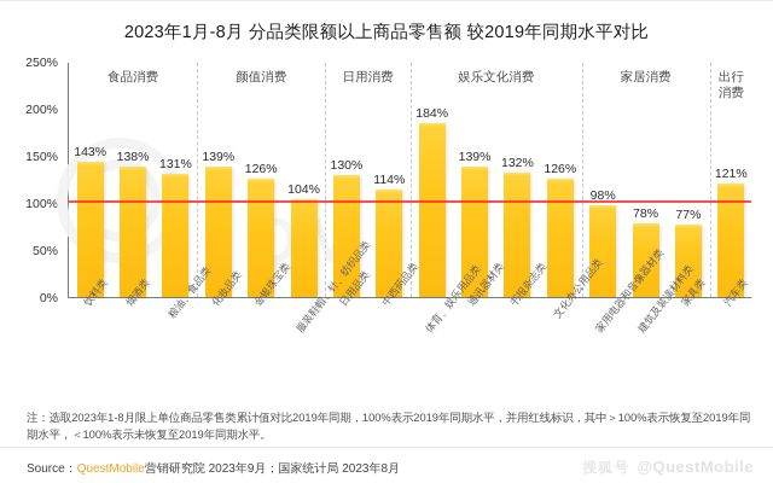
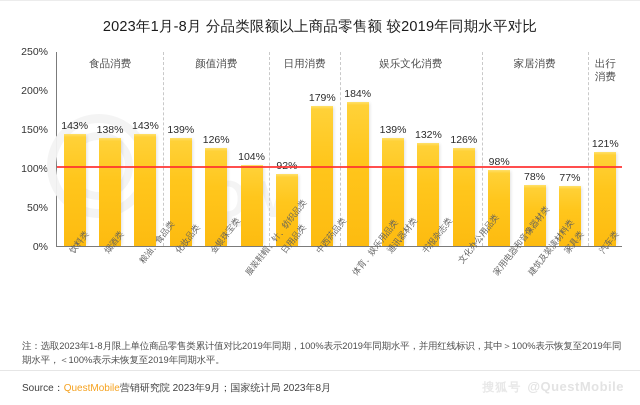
粮油、食品类: 131% -> 143%
日用品类: 130% -> 92%
中西药品类: 114% -> 179%
